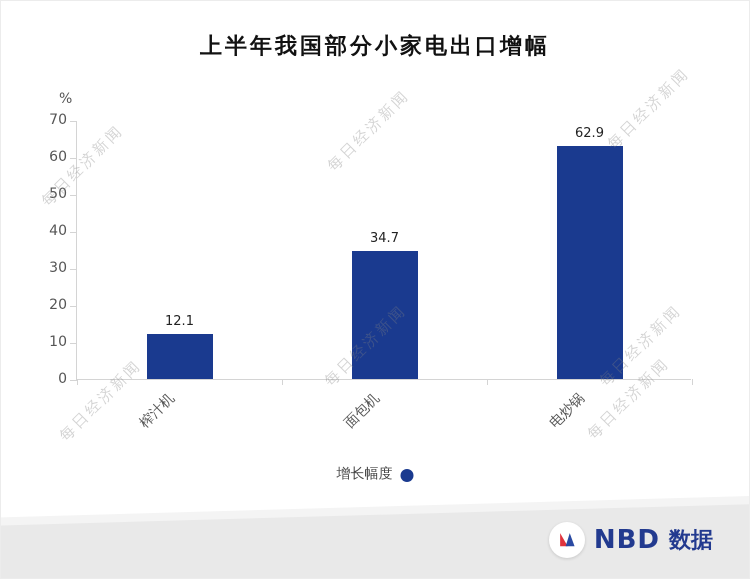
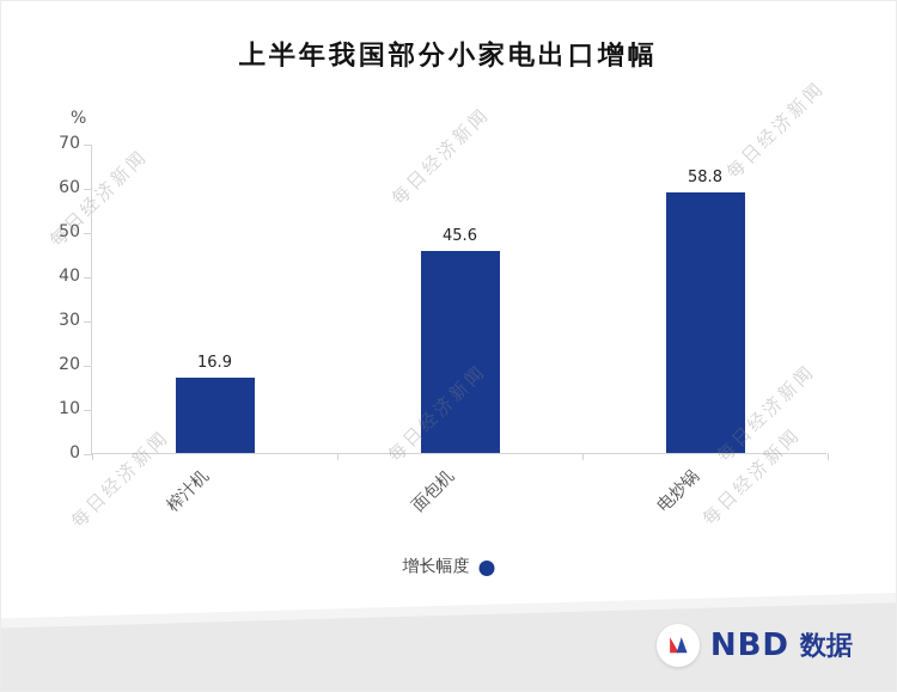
榨汁机: 12.1 -> 16.9
面包机: 34.7 -> 45.6
电炒锅: 62.9 -> 58.8
